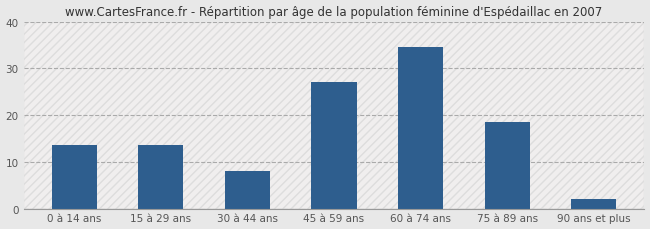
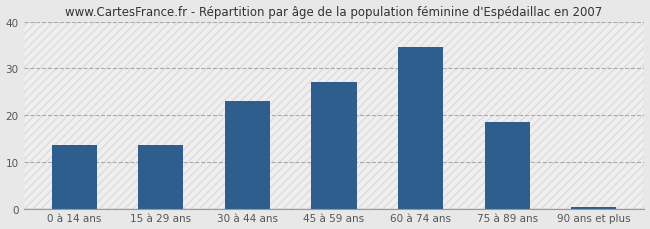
30 à 44 ans: 8.0 -> 23.0
90 ans et plus: 2.0 -> 0.4
